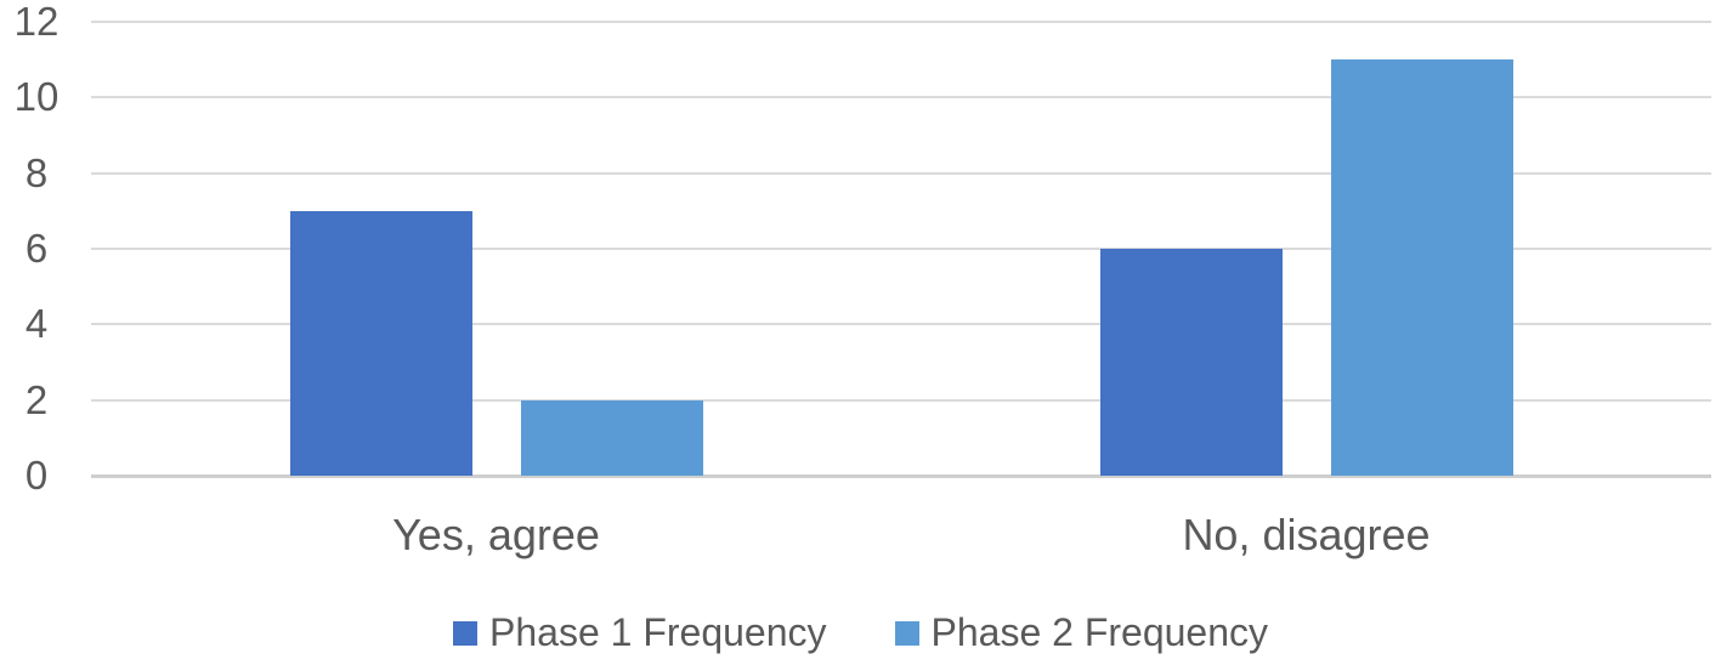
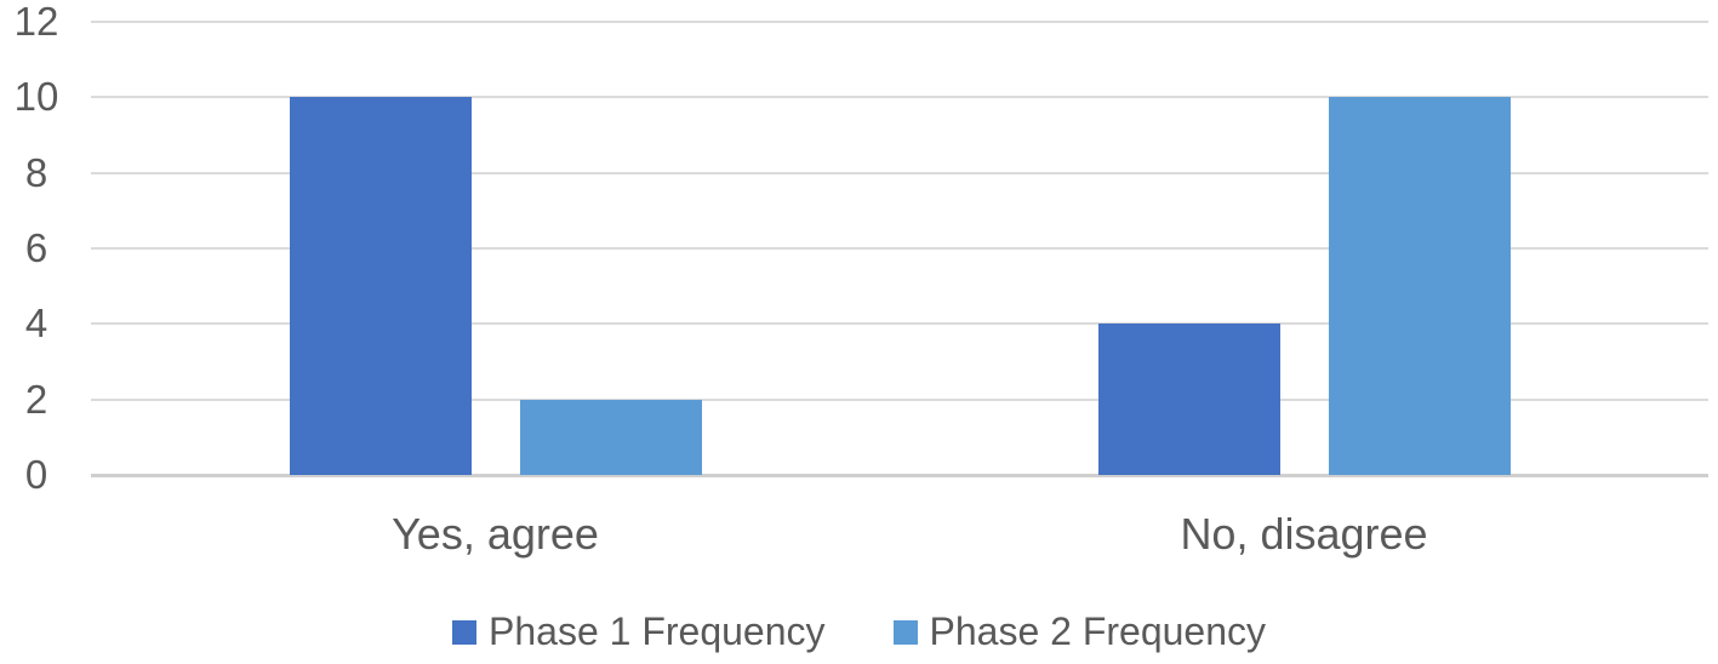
Phase 1 Frequency/Yes, agree: 7 -> 10
Phase 1 Frequency/No, disagree: 6 -> 4
Phase 2 Frequency/No, disagree: 11 -> 10
